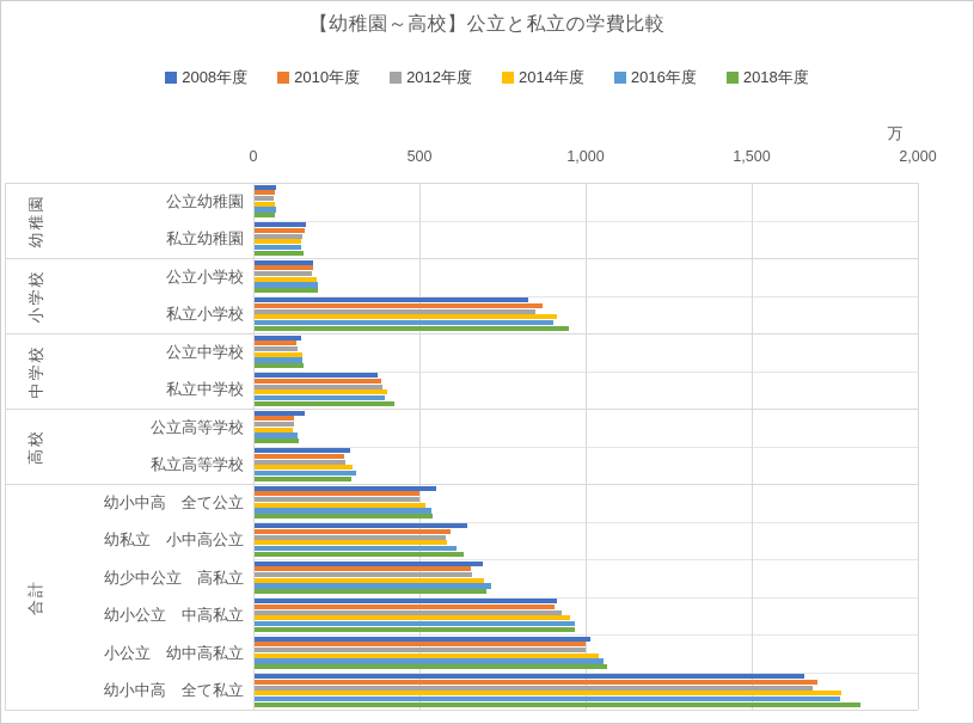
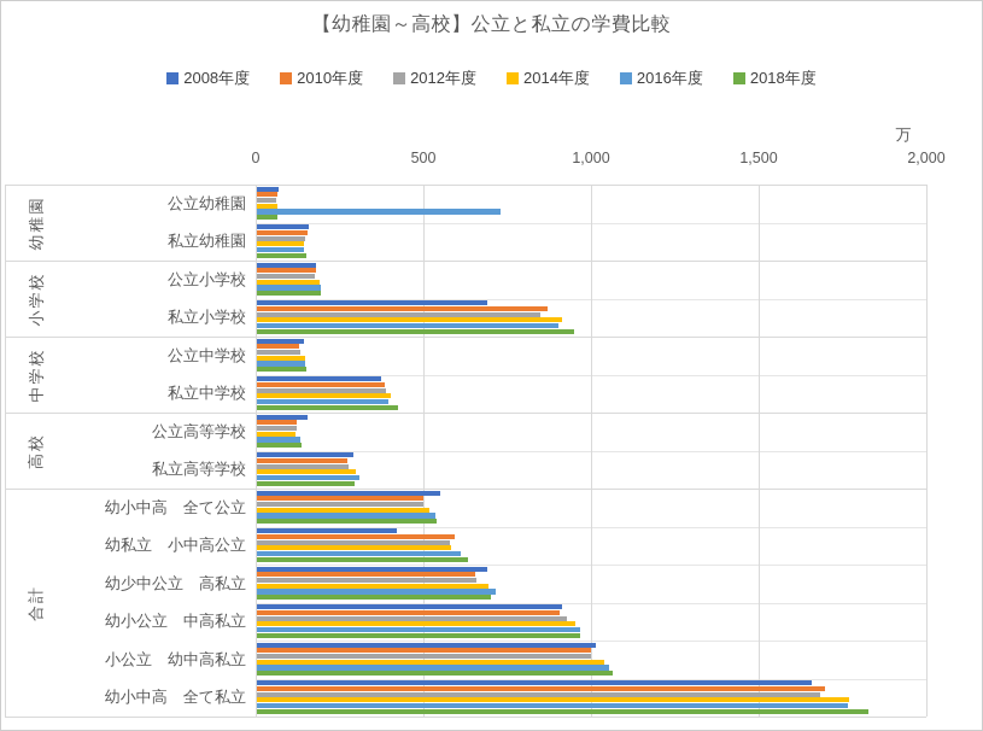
2016年度/公立幼稚園: 70 -> 730
2008年度/私立小学校: 830 -> 690
2008年度/幼私立 小中高公立: 640 -> 420
